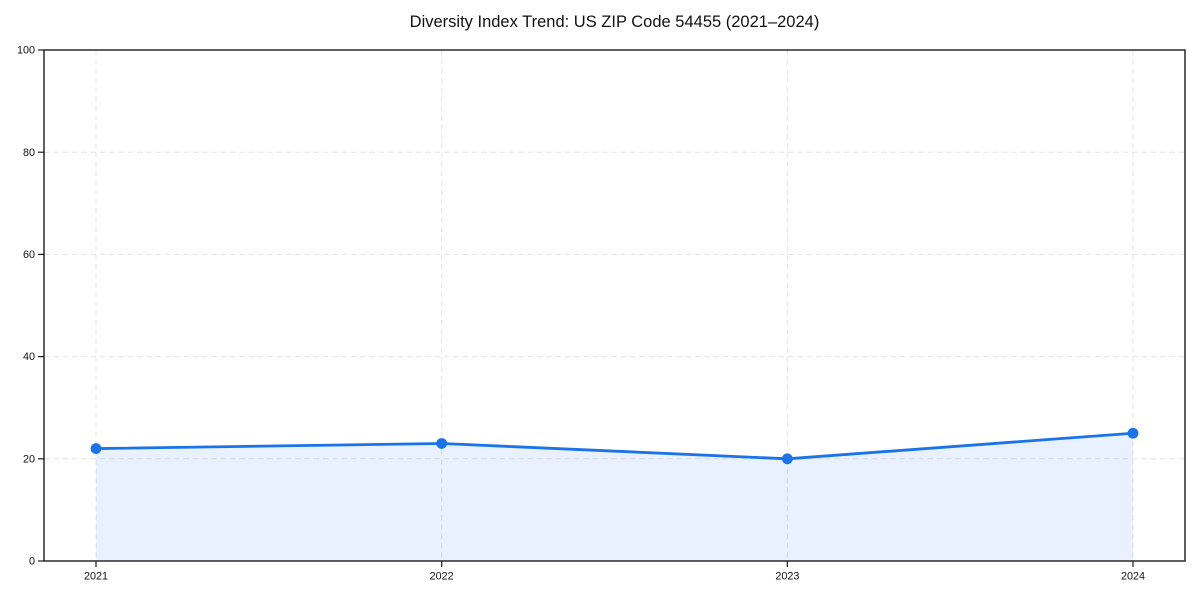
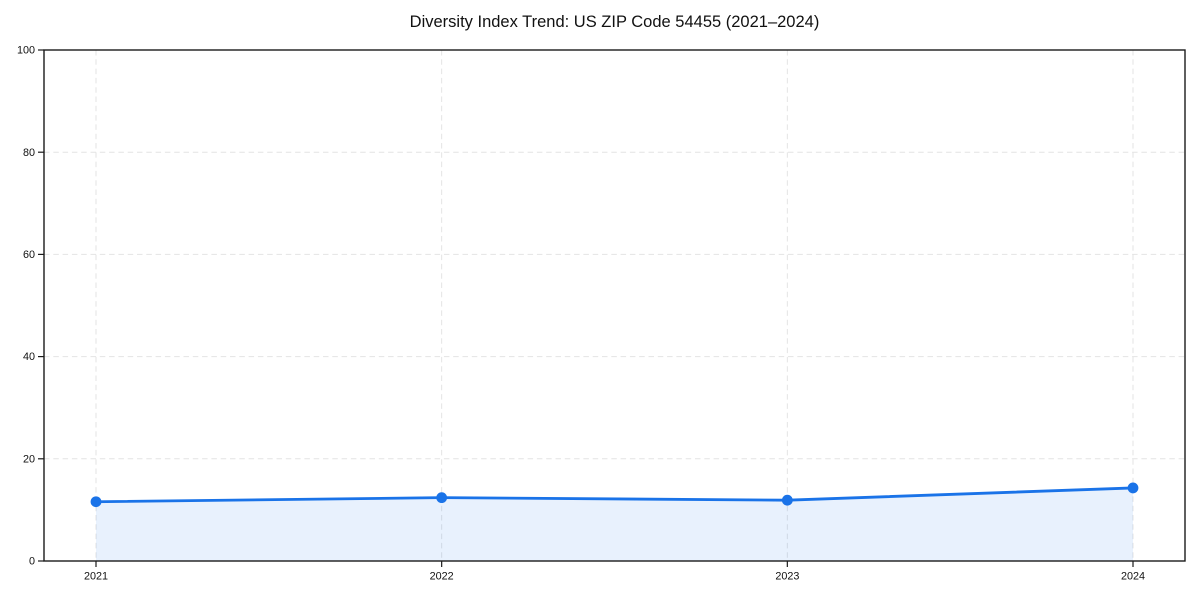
2021: 22 -> 12
2022: 23 -> 12
2023: 20 -> 12
2024: 25 -> 14
